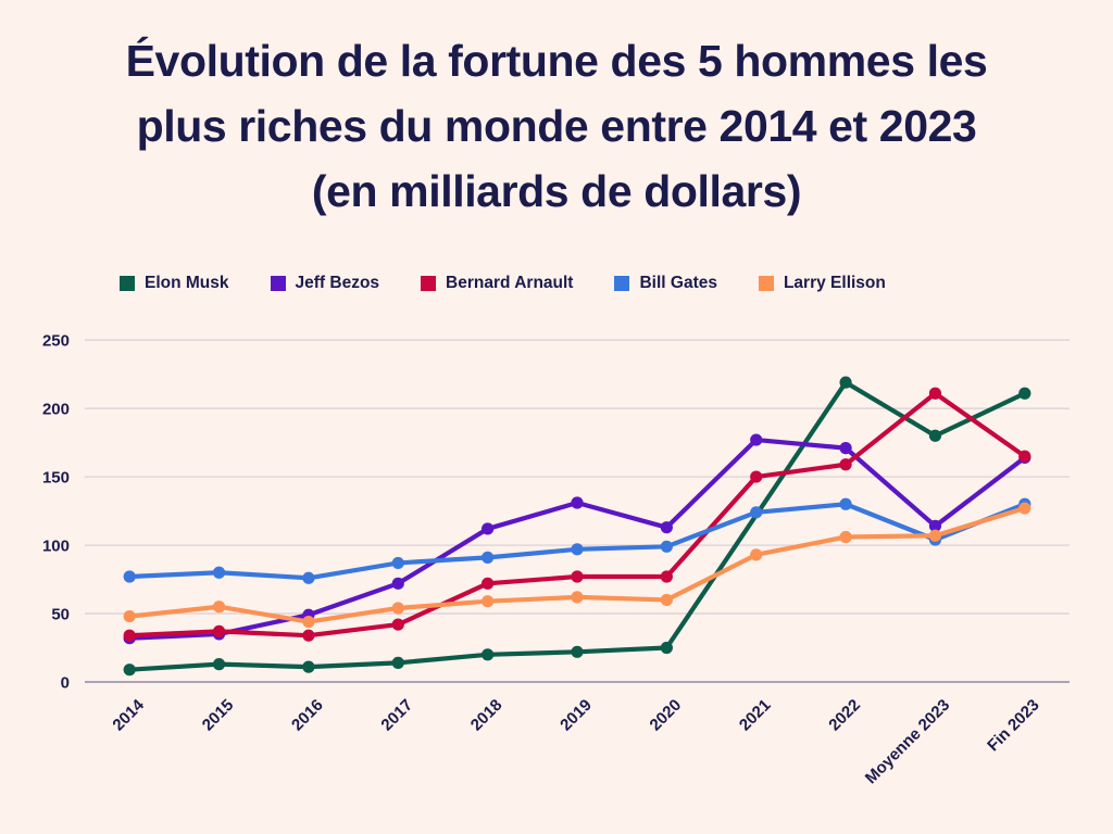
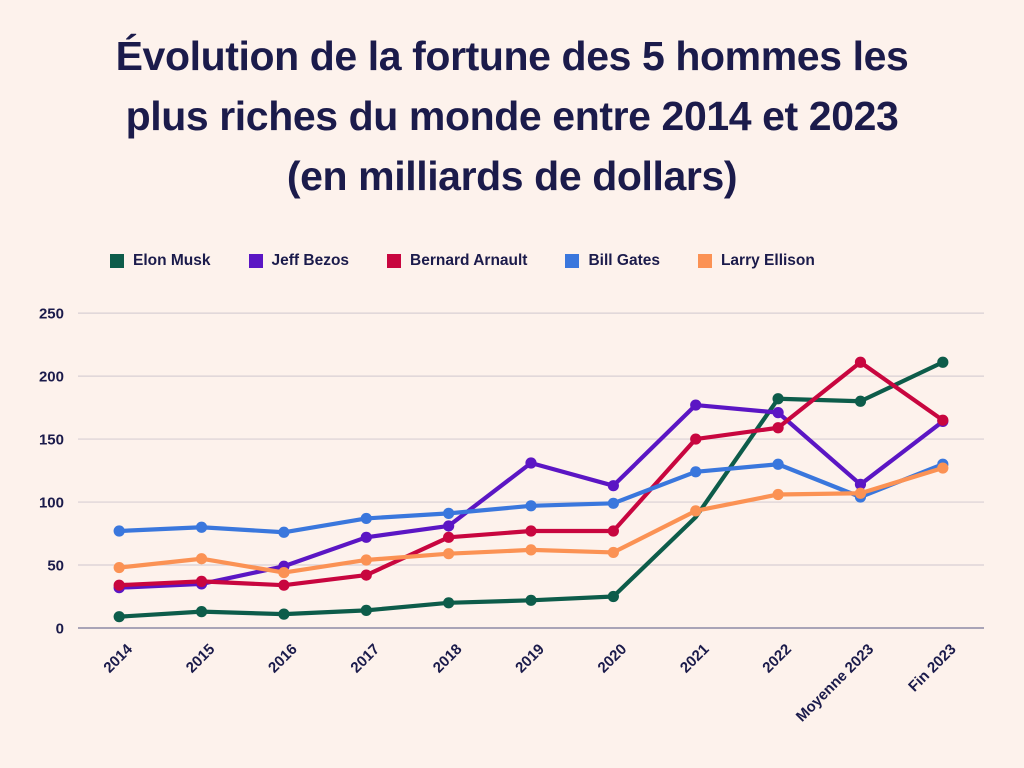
Jeff Bezos/2018: 112 -> 81
Elon Musk/2021: 122 -> 88
Elon Musk/2022: 219 -> 182
